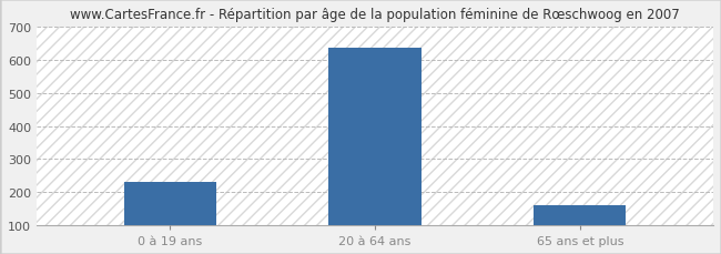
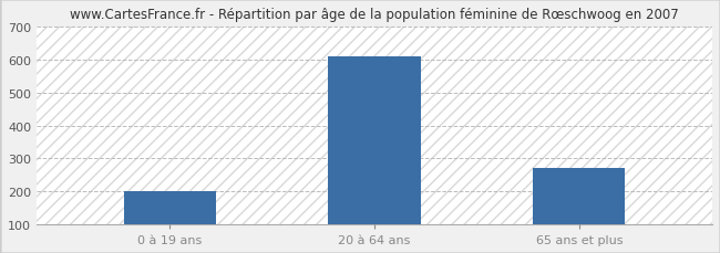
0 à 19 ans: 232 -> 200
20 à 64 ans: 636 -> 610
65 ans et plus: 161 -> 270
